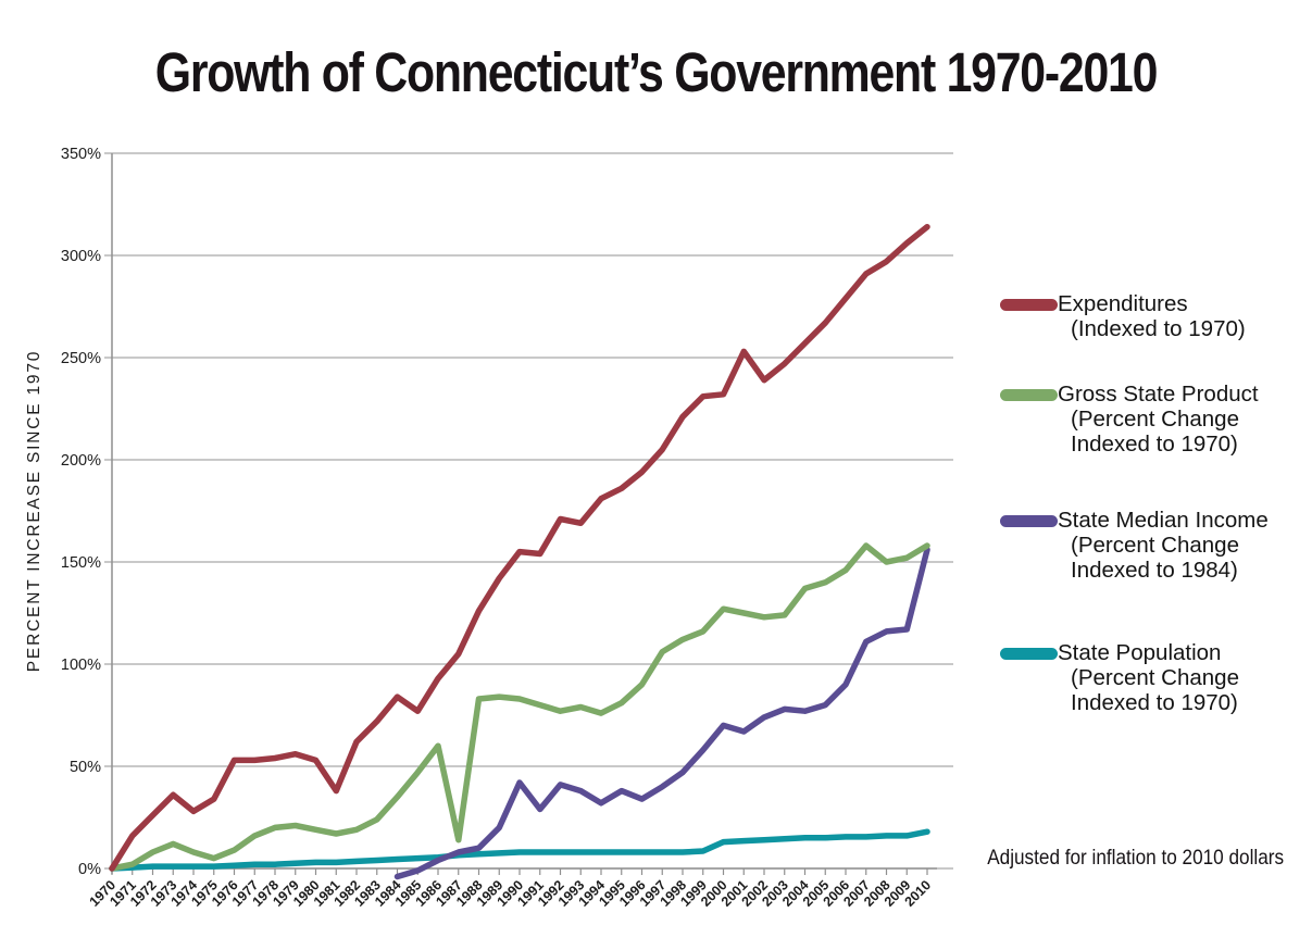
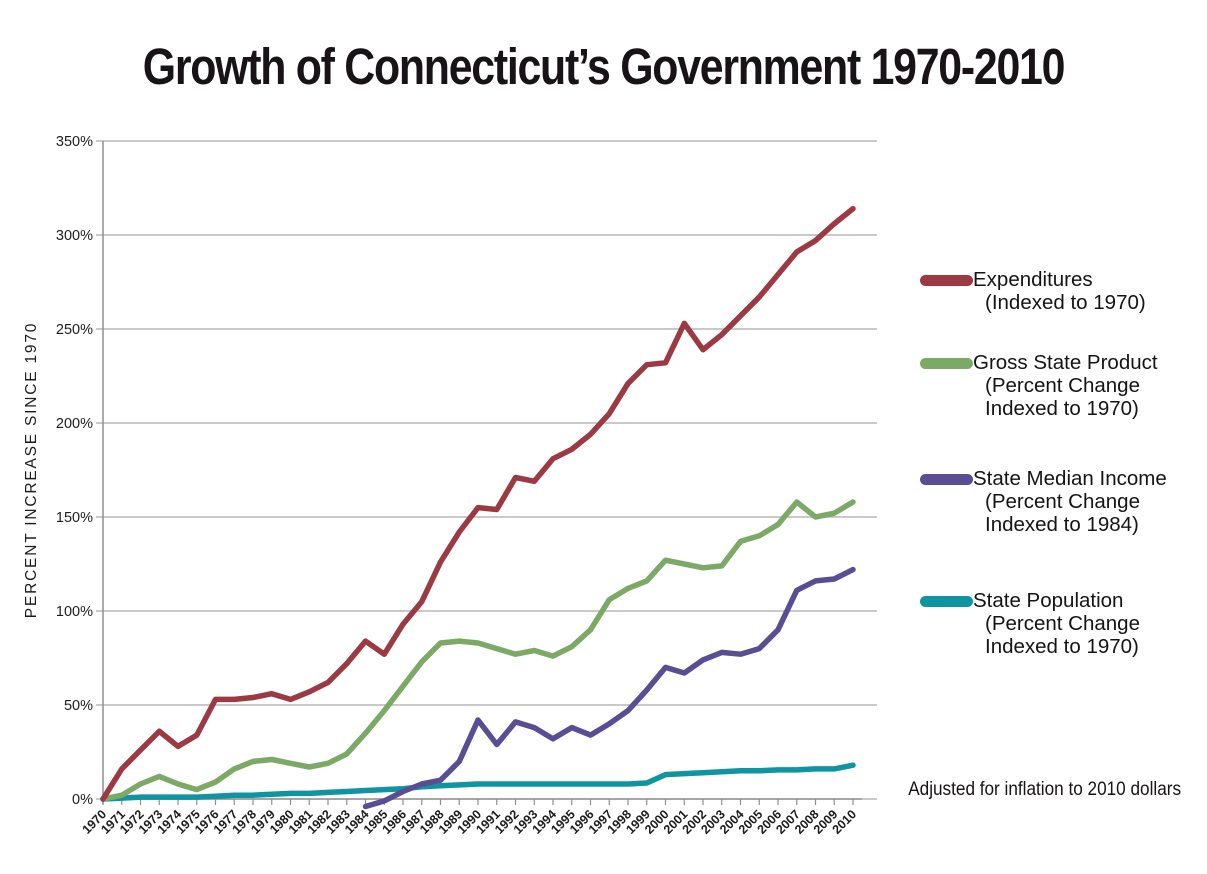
Expenditures (Indexed to 1970)/1981: 38% -> 57%
Gross State Product (Percent Change Indexed to 1970)/1987: 14% -> 73%
State Median Income (Percent Change Indexed to 1984)/2010: 156% -> 122%
